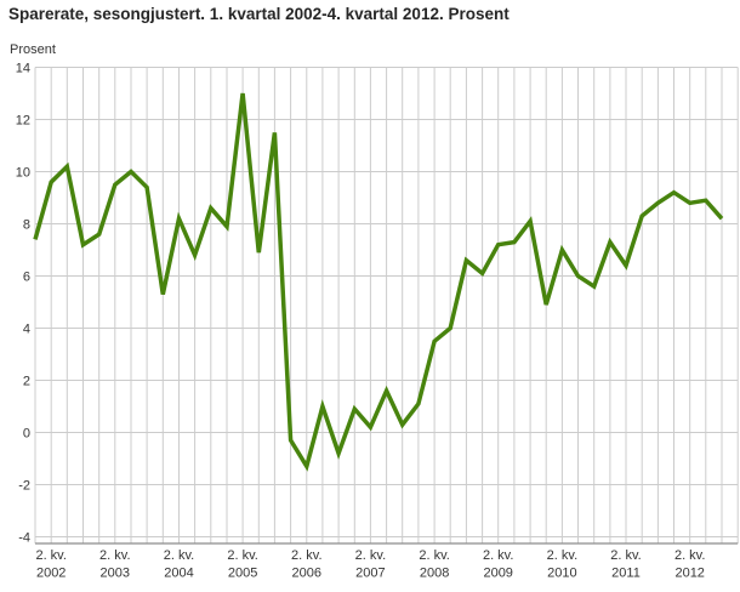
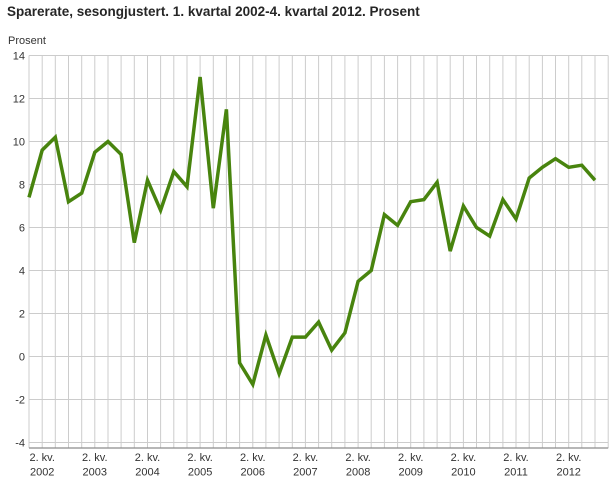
2. kv. 2007: 0.2 -> 0.9
